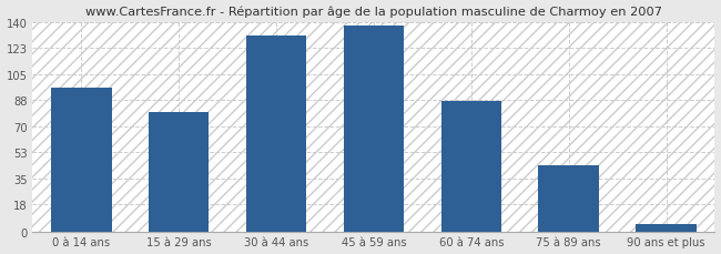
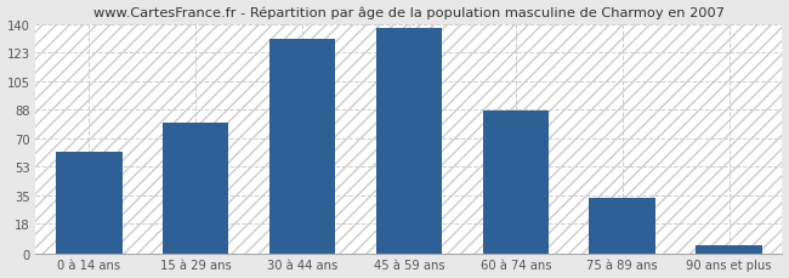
0 à 14 ans: 96 -> 62
75 à 89 ans: 44 -> 34
